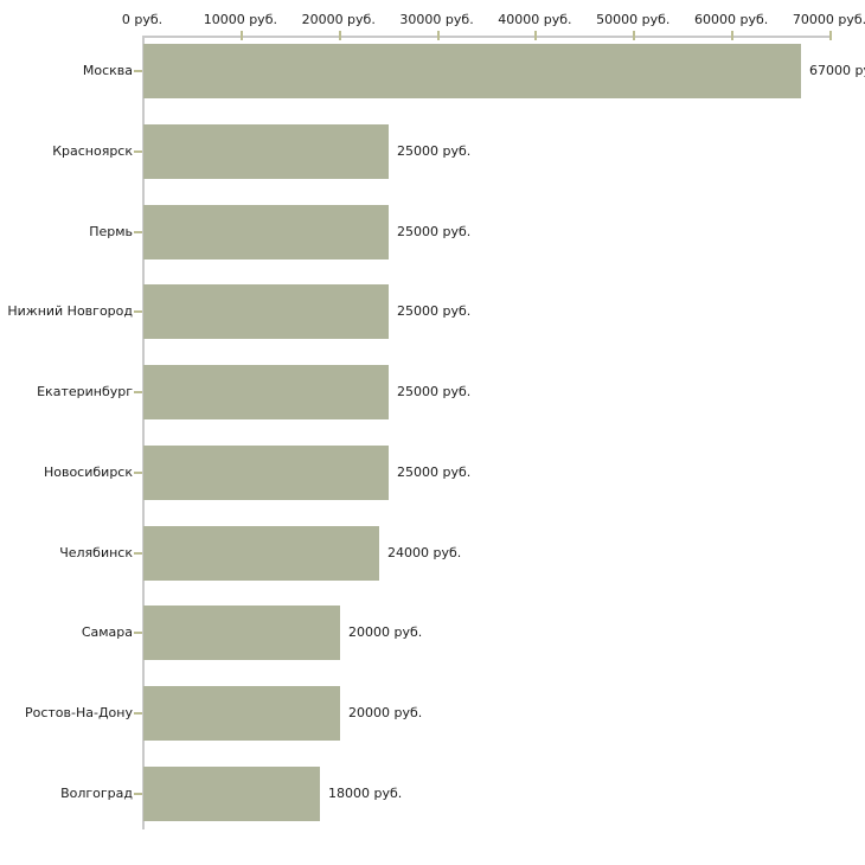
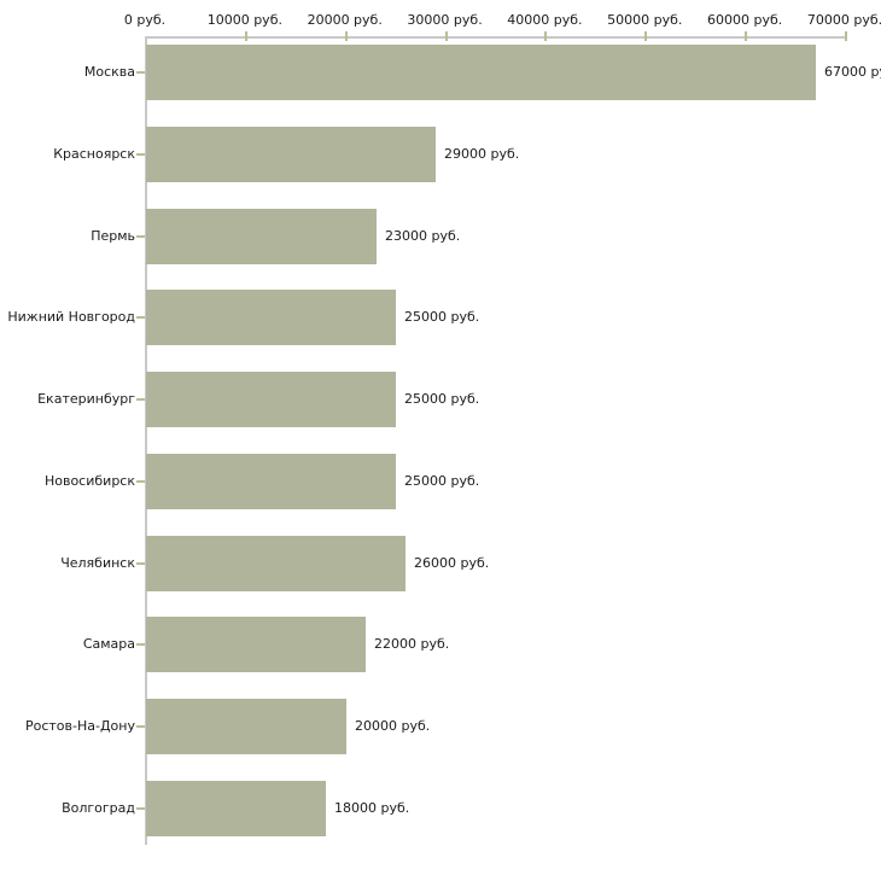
Красноярск: 25000 -> 29000
Пермь: 25000 -> 23000
Челябинск: 24000 -> 26000
Самара: 20000 -> 22000
